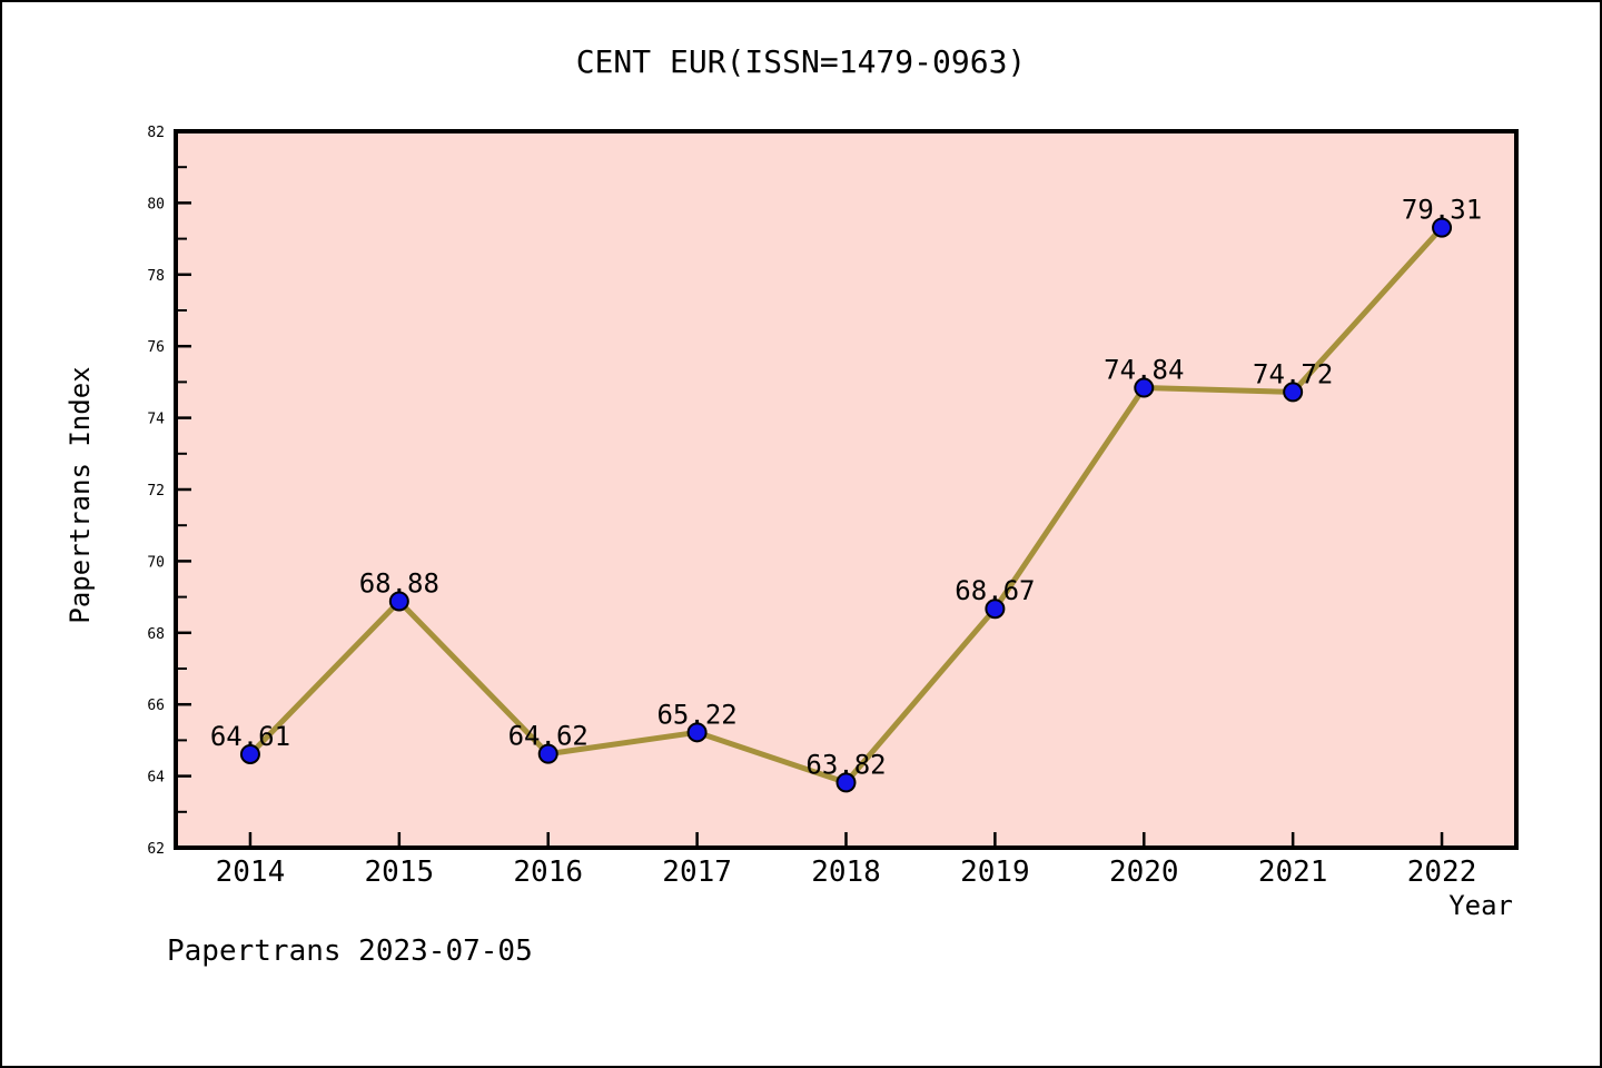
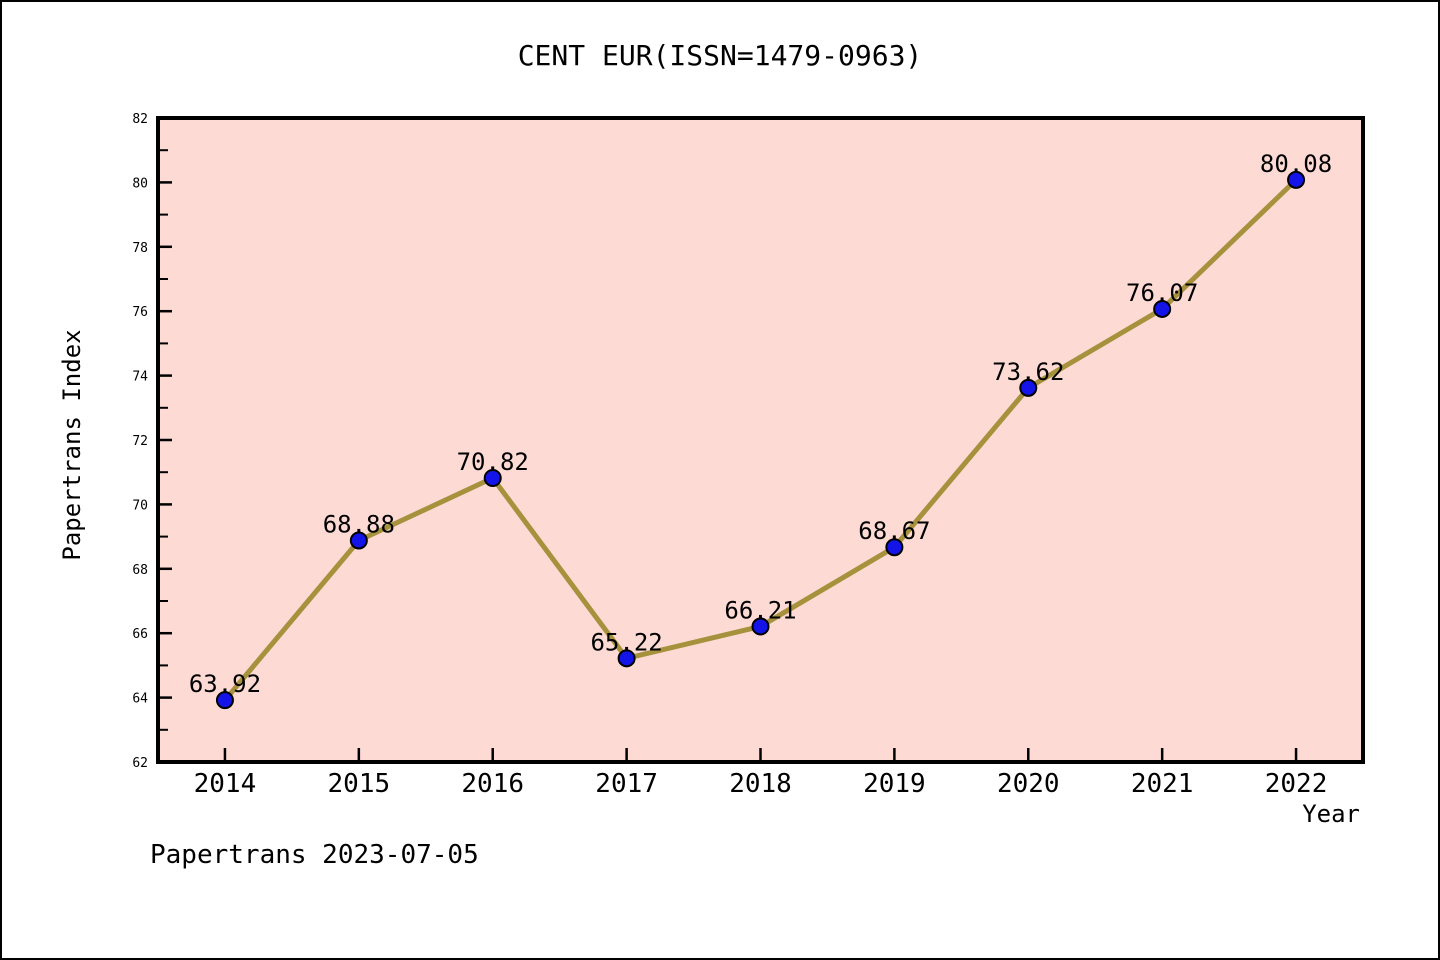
2014: 64.61 -> 63.92
2016: 64.62 -> 70.82
2018: 63.82 -> 66.21
2020: 74.84 -> 73.62
2021: 74.72 -> 76.07
2022: 79.31 -> 80.08
